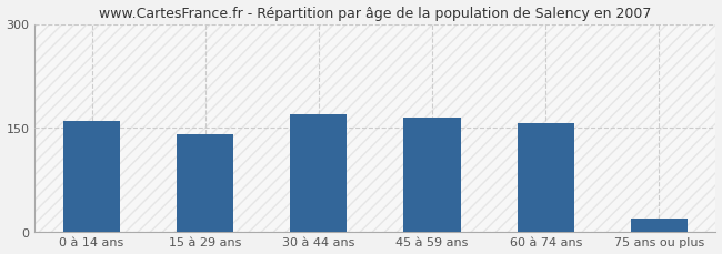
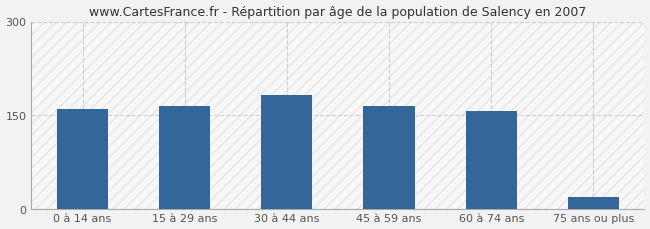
15 à 29 ans: 140 -> 164
30 à 44 ans: 170 -> 182
